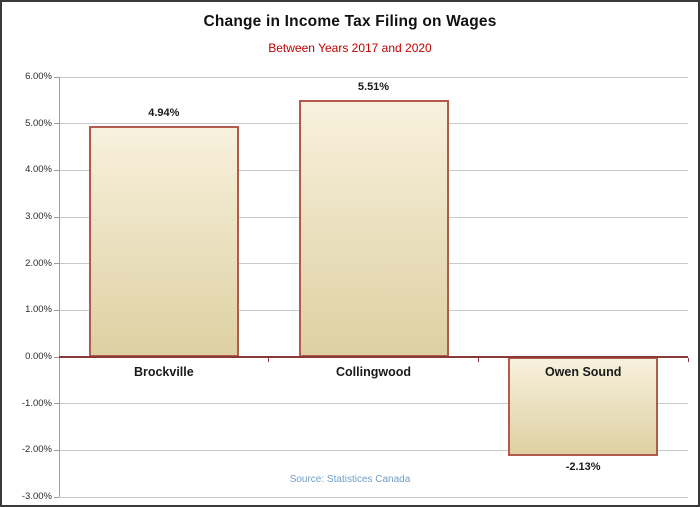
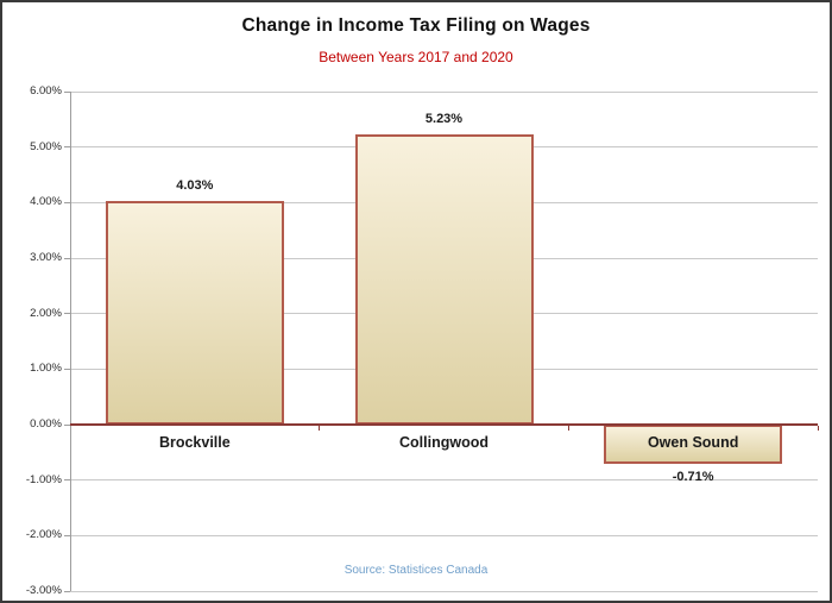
Brockville: 4.94% -> 4.03%
Collingwood: 5.51% -> 5.23%
Owen Sound: -2.13% -> -0.71%
